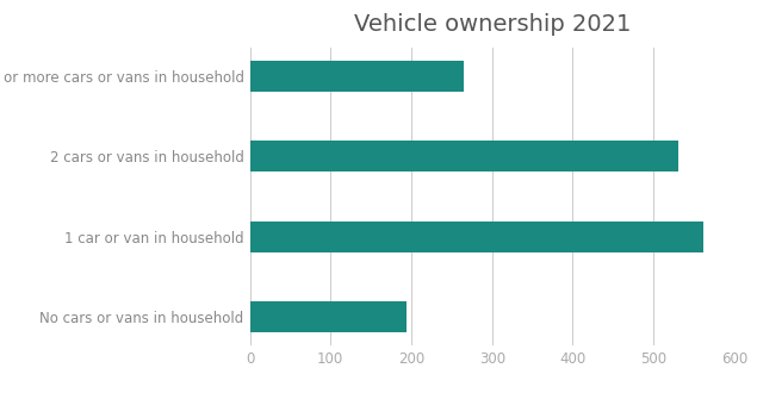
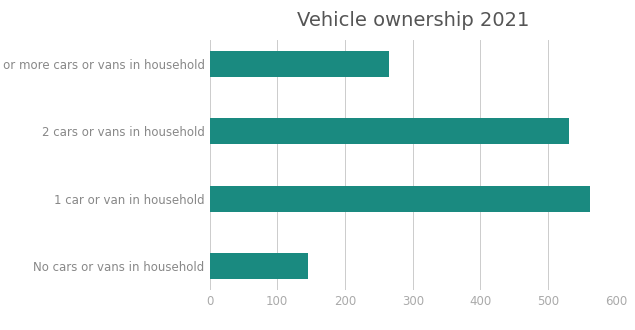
No cars or vans in household: 194 -> 145
